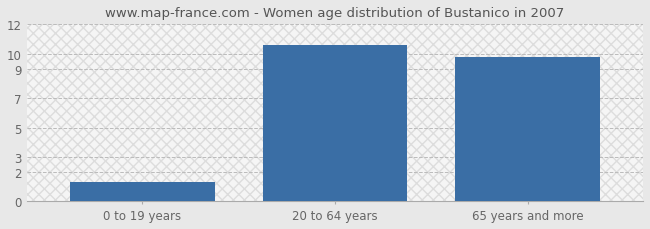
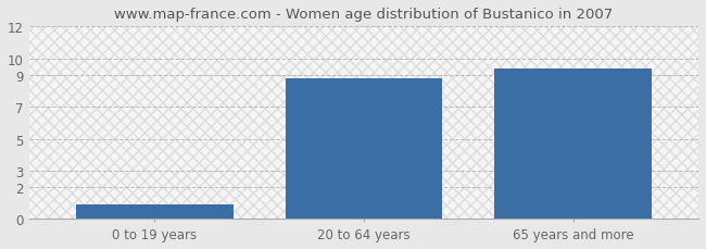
0 to 19 years: 1.3 -> 0.9
20 to 64 years: 10.6 -> 8.8
65 years and more: 9.8 -> 9.4
